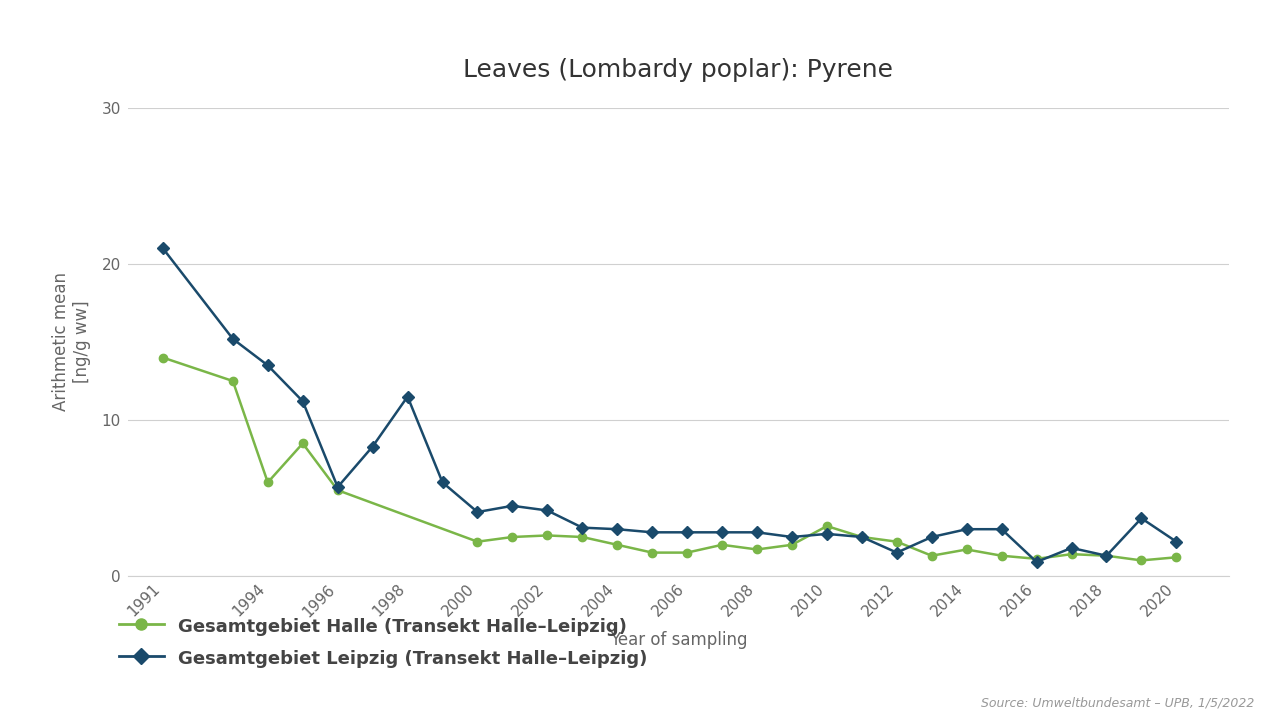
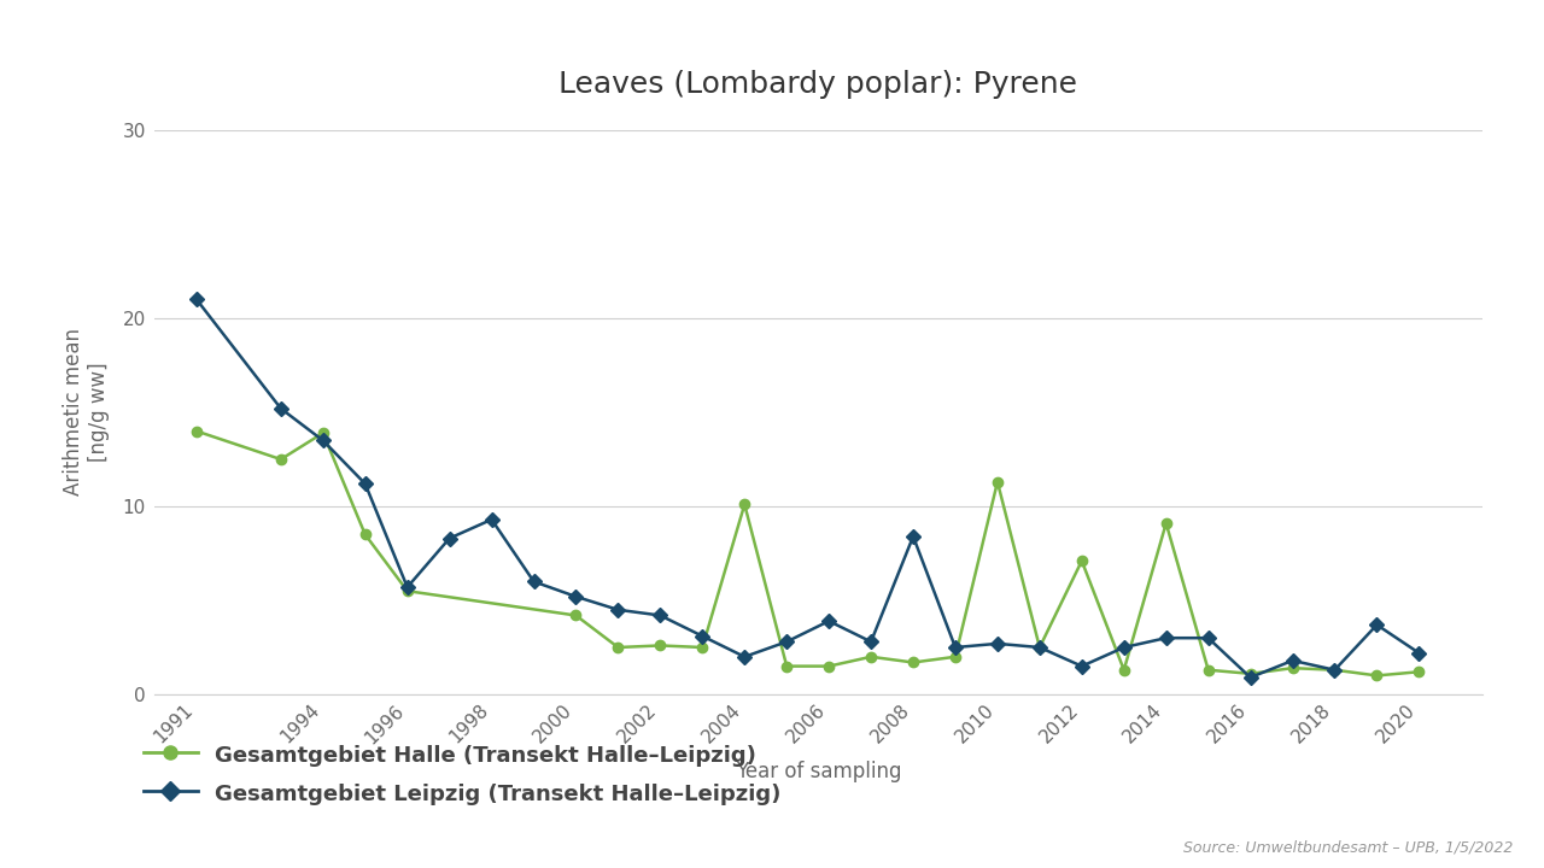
Gesamtgebiet Halle (Transekt Halle–Leipzig)/1994: 6.0 -> 13.9
Gesamtgebiet Leipzig (Transekt Halle–Leipzig)/1998: 11.5 -> 9.3
Gesamtgebiet Halle (Transekt Halle–Leipzig)/2000: 2.2 -> 4.2
Gesamtgebiet Leipzig (Transekt Halle–Leipzig)/2000: 4.1 -> 5.2
Gesamtgebiet Halle (Transekt Halle–Leipzig)/2004: 2.0 -> 10.1
Gesamtgebiet Leipzig (Transekt Halle–Leipzig)/2004: 3.0 -> 2.0
Gesamtgebiet Leipzig (Transekt Halle–Leipzig)/2006: 2.8 -> 3.9
Gesamtgebiet Leipzig (Transekt Halle–Leipzig)/2008: 2.8 -> 8.4
Gesamtgebiet Halle (Transekt Halle–Leipzig)/2010: 3.2 -> 11.3
Gesamtgebiet Halle (Transekt Halle–Leipzig)/2012: 2.2 -> 7.1
Gesamtgebiet Halle (Transekt Halle–Leipzig)/2014: 1.7 -> 9.1
